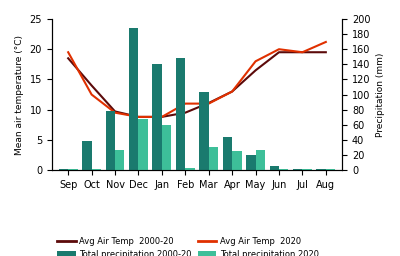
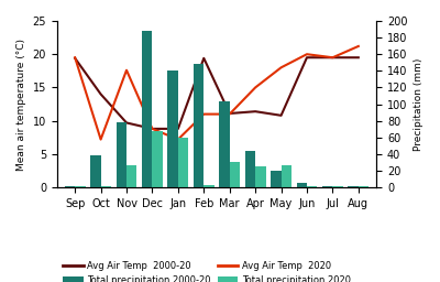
Avg Air Temp 2000-20/Sep: 18.5 -> 19.4
Avg Air Temp 2020/Oct: 12.5 -> 7.2
Avg Air Temp 2020/Nov: 9.5 -> 17.6
Avg Air Temp 2020/Jan: 8.8 -> 7.2
Avg Air Temp 2000-20/Feb: 9.5 -> 19.4
Avg Air Temp 2000-20/Apr: 13.0 -> 11.4
Avg Air Temp 2020/Apr: 13.0 -> 15.0
Avg Air Temp 2000-20/May: 16.5 -> 10.8
